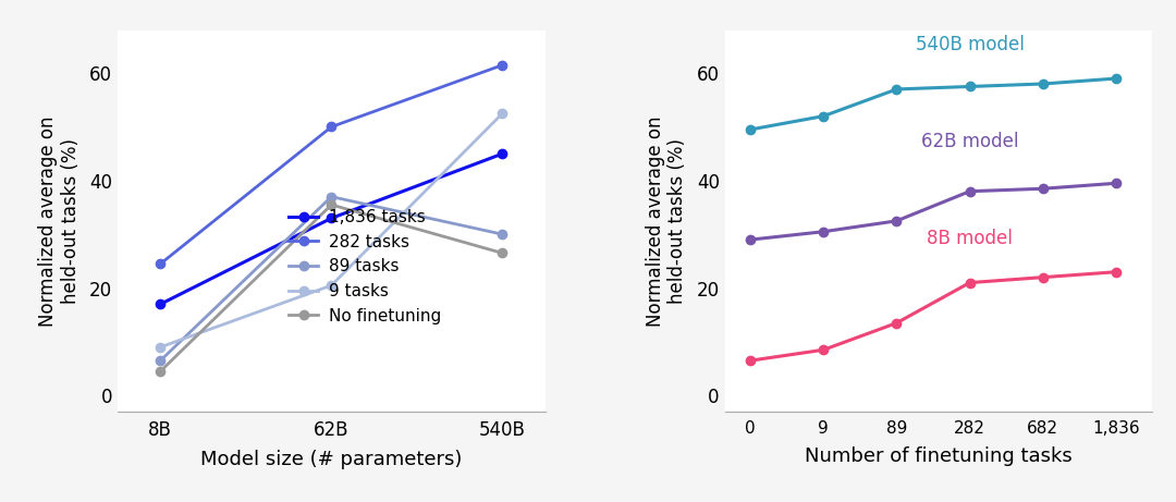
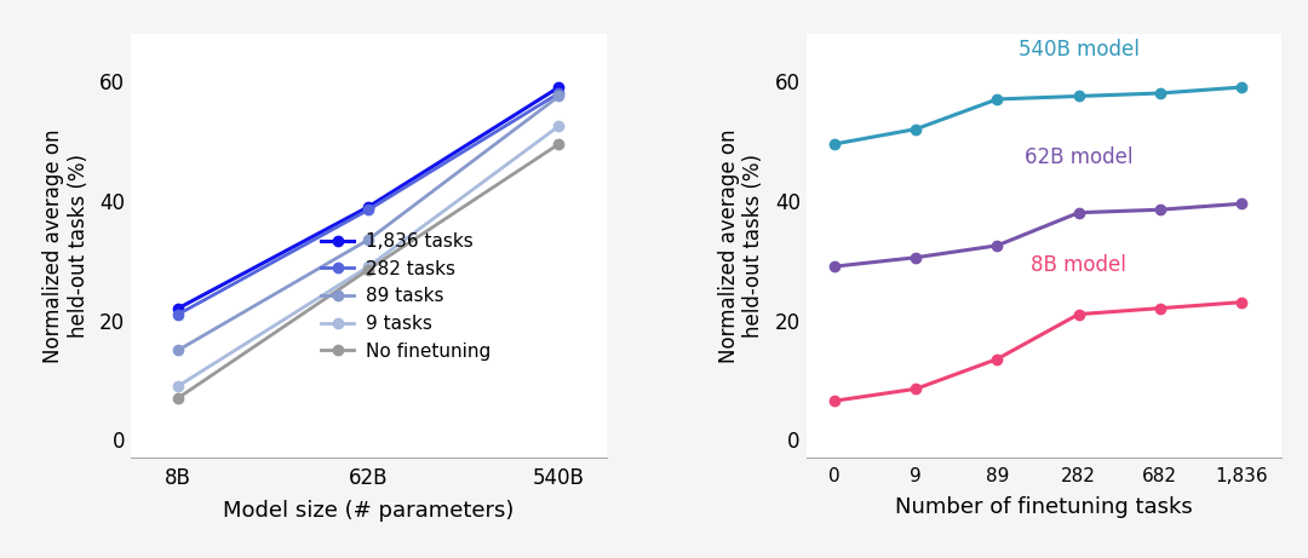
1,836 tasks/8B: 17 -> 22
282 tasks/8B: 24.5 -> 21.0
89 tasks/8B: 6.5 -> 15.0
No finetuning/8B: 4.5 -> 7.0
1,836 tasks/62B: 33 -> 39
282 tasks/62B: 50.0 -> 38.5
89 tasks/62B: 37.0 -> 33.5
9 tasks/62B: 20.5 -> 29.0
No finetuning/62B: 35.5 -> 28.5
1,836 tasks/540B: 45 -> 59
282 tasks/540B: 61.5 -> 58.0
89 tasks/540B: 30.0 -> 57.5
No finetuning/540B: 26.5 -> 49.5
